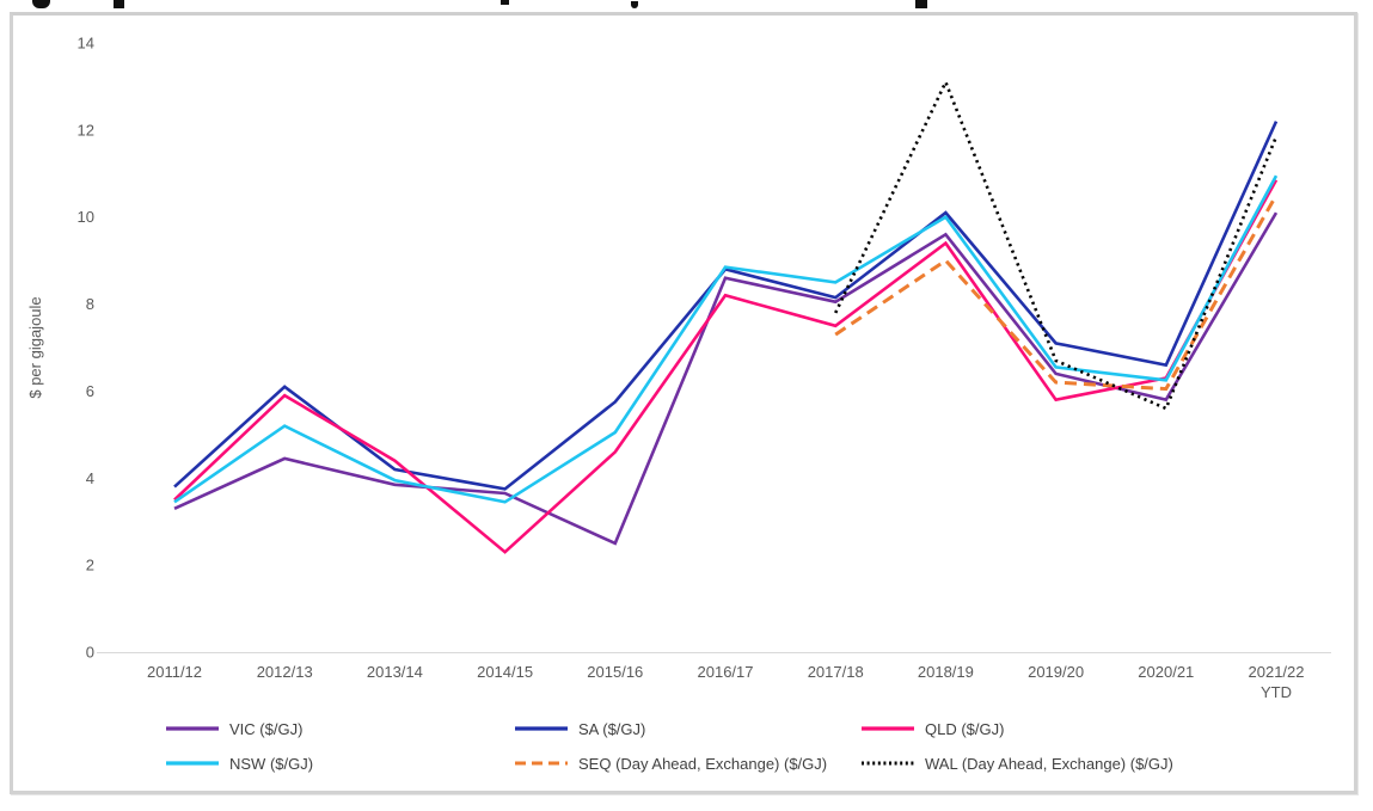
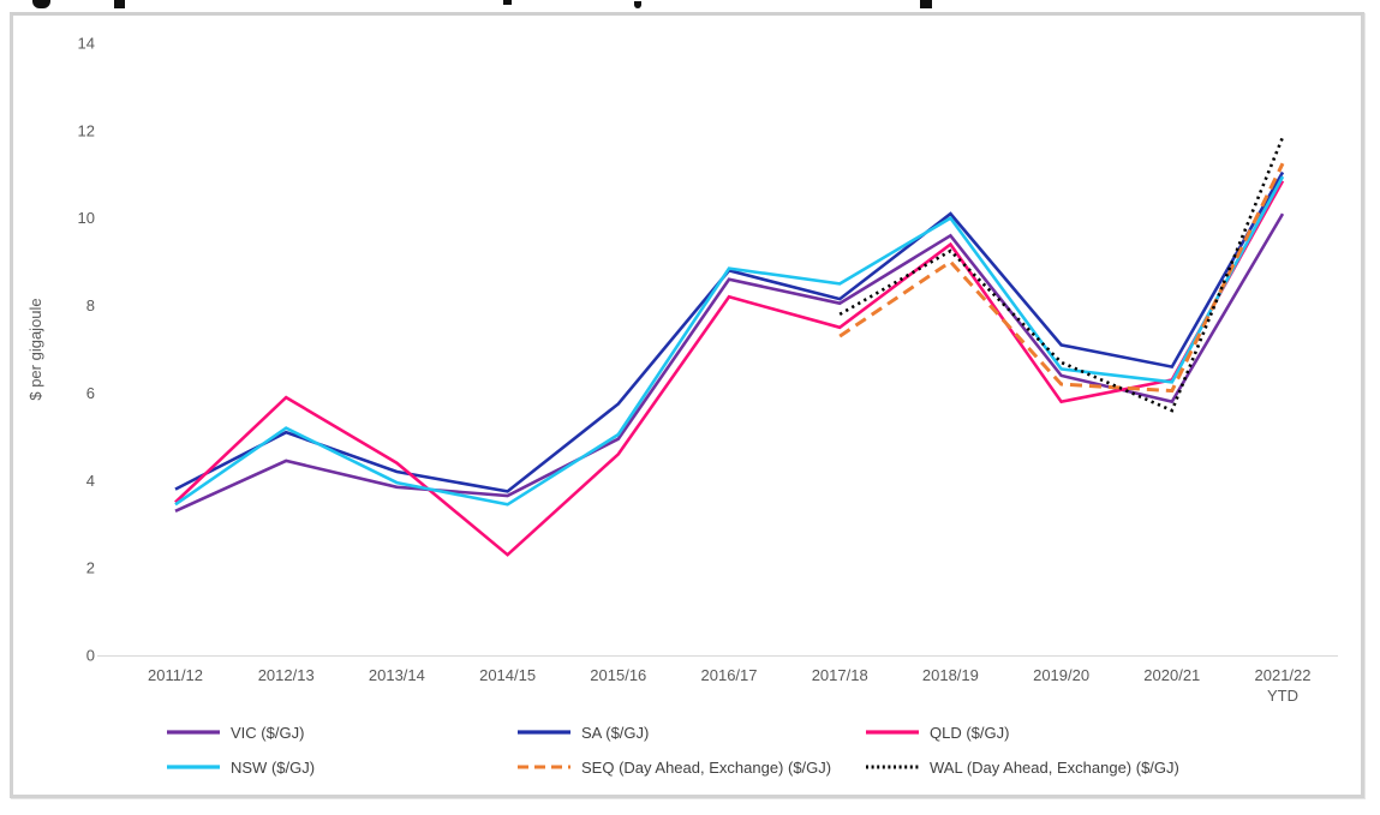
SA ($/GJ)/2012/13: 6.1 -> 5.1
VIC ($/GJ)/2015/16: 2.5 -> 5.0
WAL (Day Ahead, Exchange) ($/GJ)/2018/19: 13.1 -> 9.2
SA ($/GJ)/2021/22 YTD: 12.2 -> 11.1
SEQ (Day Ahead, Exchange) ($/GJ)/2021/22 YTD: 10.5 -> 11.2
